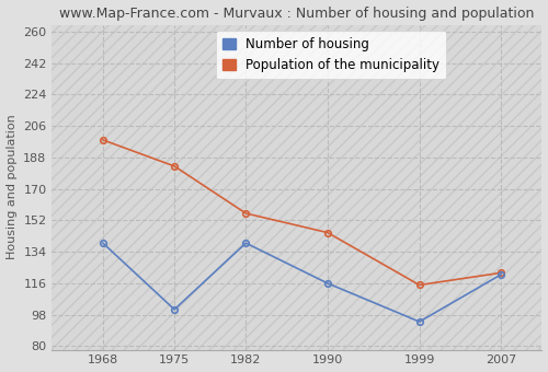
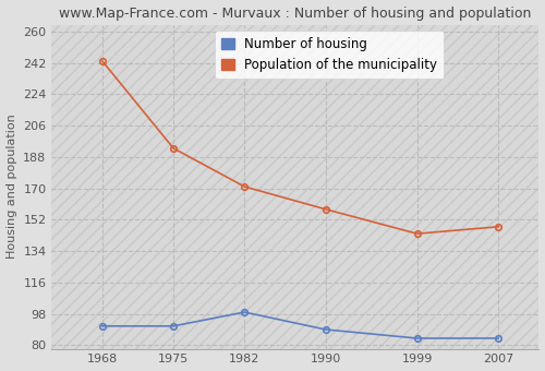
Number of housing/1968: 139 -> 91
Population of the municipality/1968: 198 -> 243
Number of housing/1975: 101 -> 91
Population of the municipality/1975: 183 -> 193
Number of housing/1982: 139 -> 99
Population of the municipality/1982: 156 -> 171
Number of housing/1990: 116 -> 89
Population of the municipality/1990: 145 -> 158
Number of housing/1999: 94 -> 84
Population of the municipality/1999: 115 -> 144
Number of housing/2007: 121 -> 84
Population of the municipality/2007: 122 -> 148
